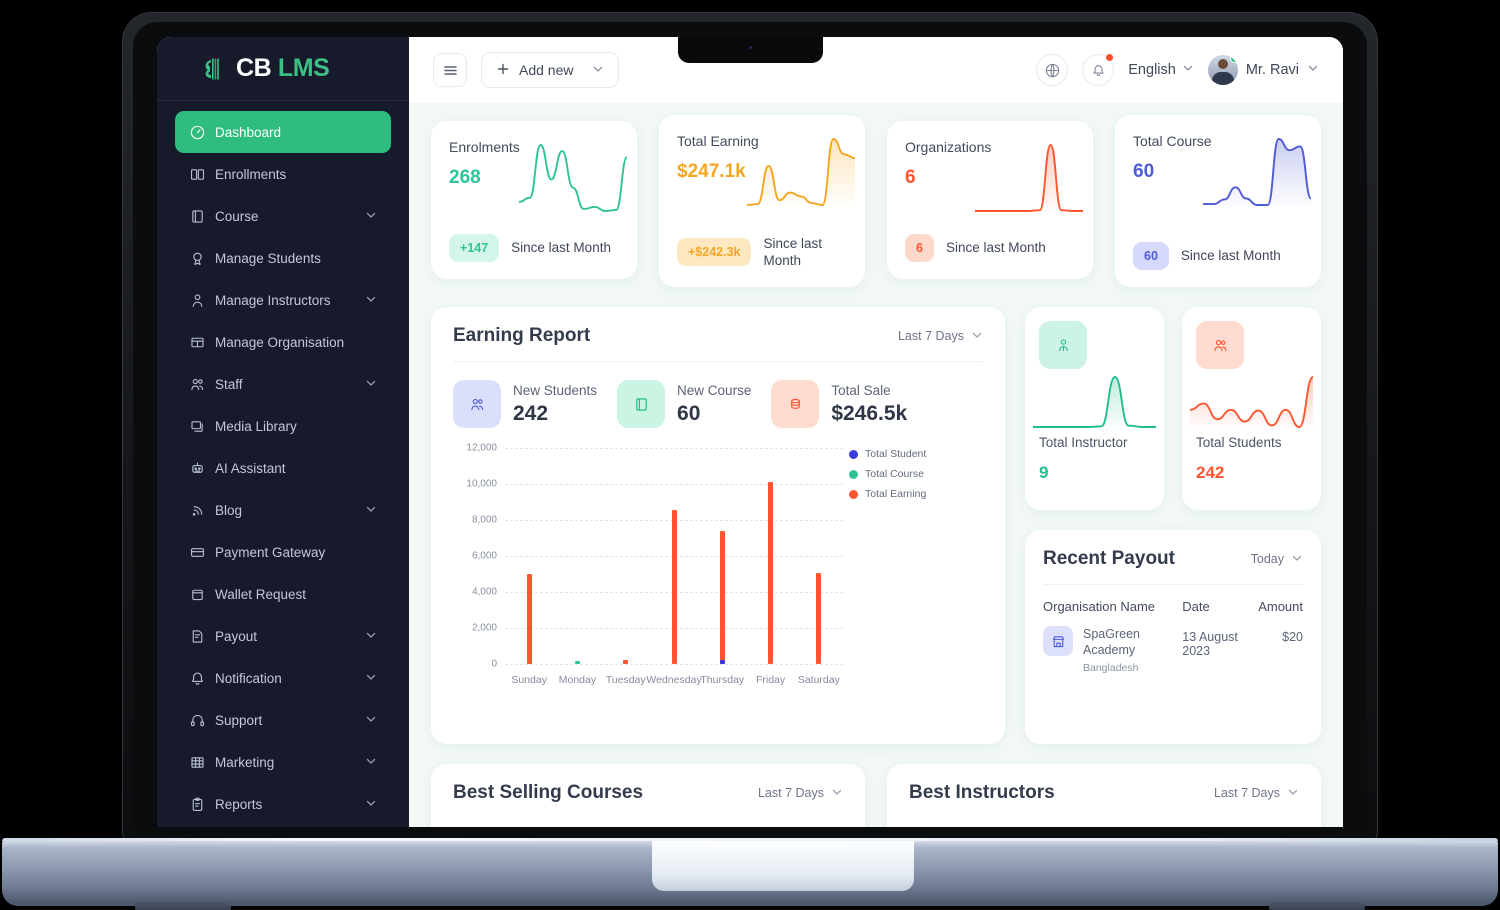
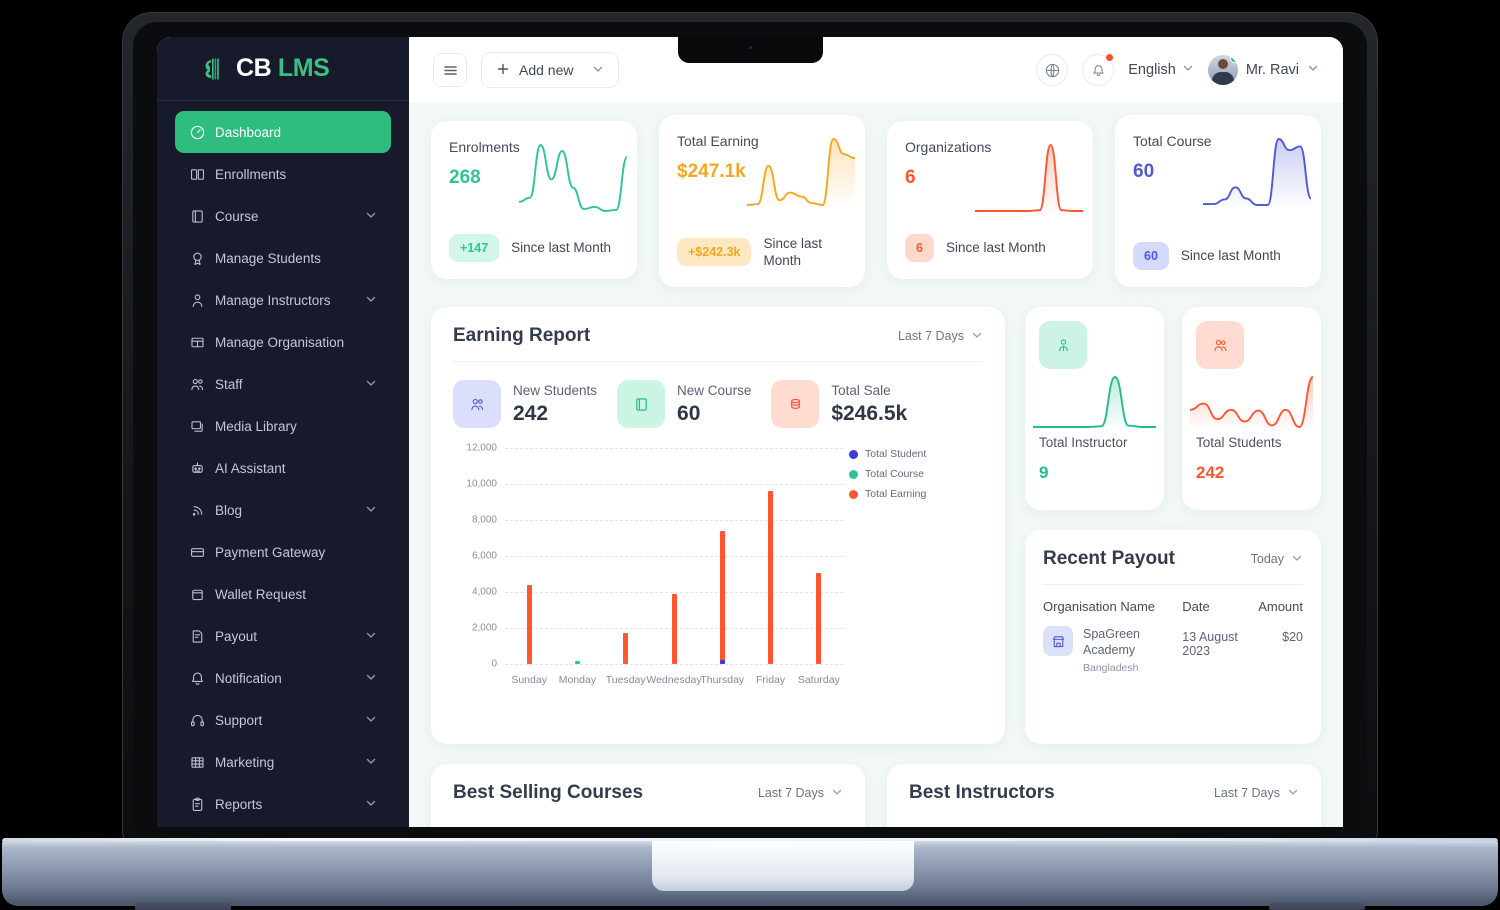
Total Earning/Sunday: 5000 -> 4400
Total Earning/Tuesday: 200 -> 1700
Total Earning/Wednesday: 8600 -> 3900
Total Earning/Friday: 10100 -> 9600
